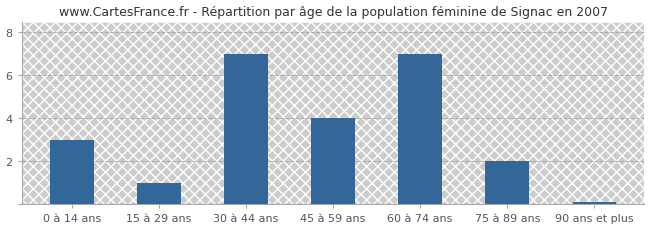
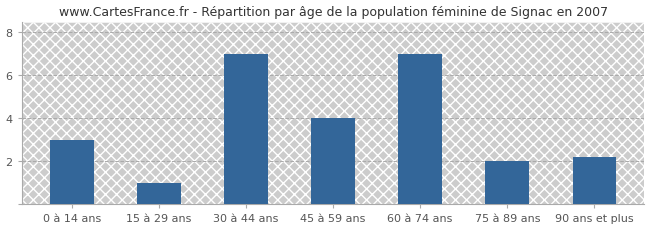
90 ans et plus: 0.1 -> 2.2
